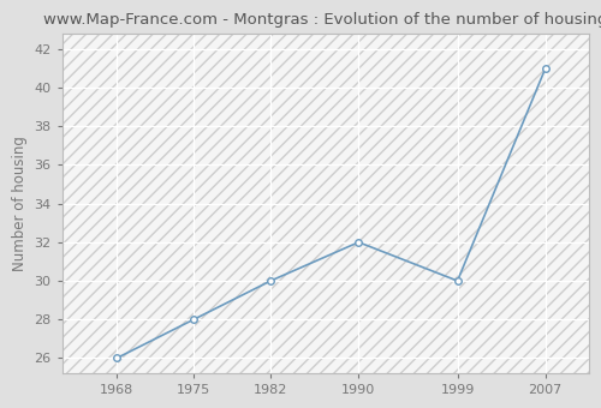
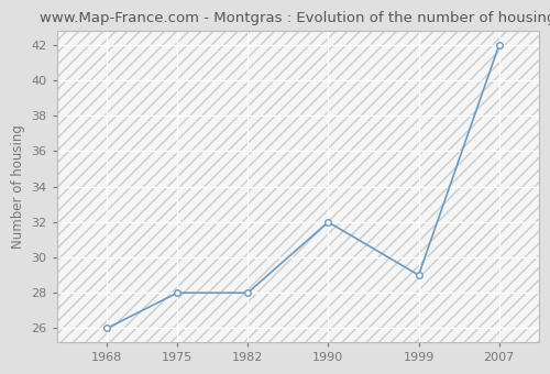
1982: 30 -> 28
1999: 30 -> 29
2007: 41 -> 42
